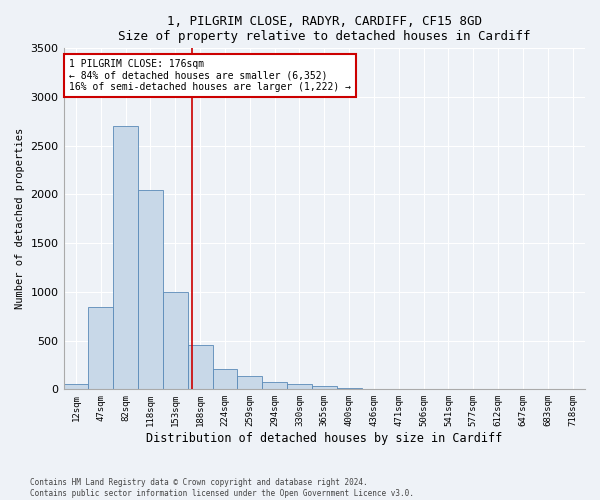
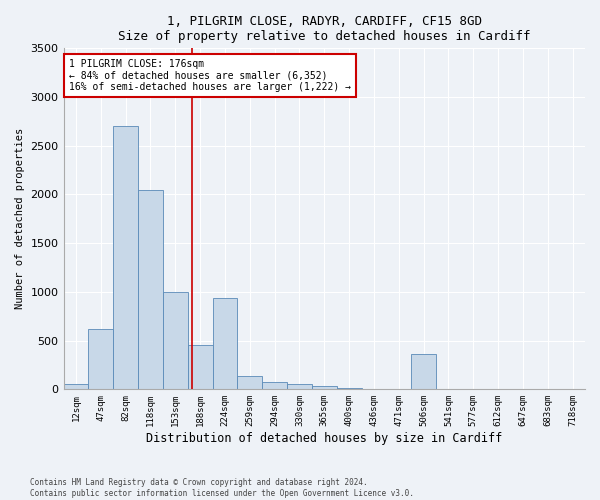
47sqm: 850 -> 620
224sqm: 210 -> 940
506sqm: 0 -> 360
